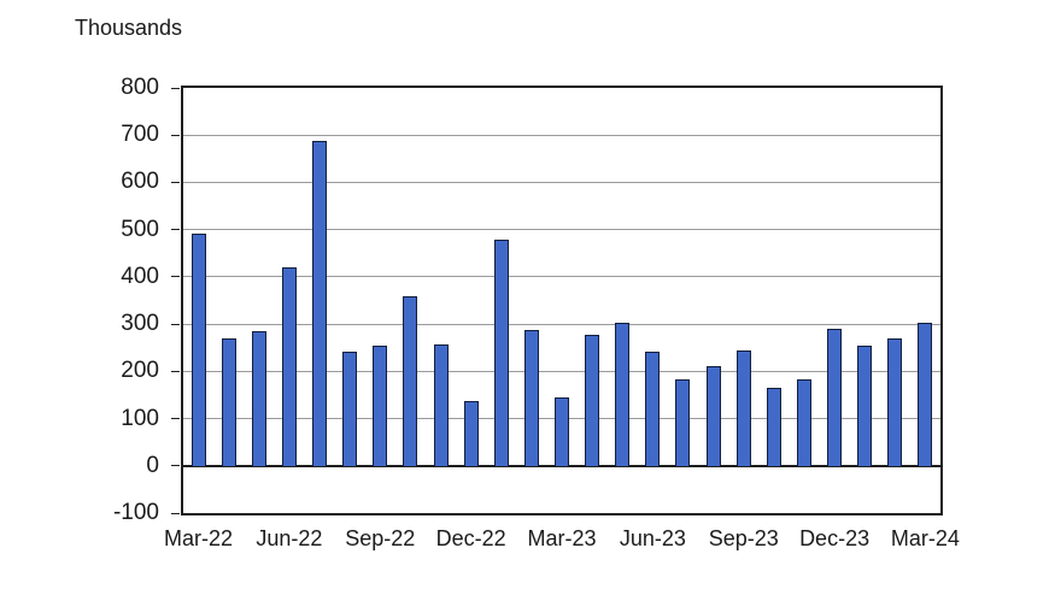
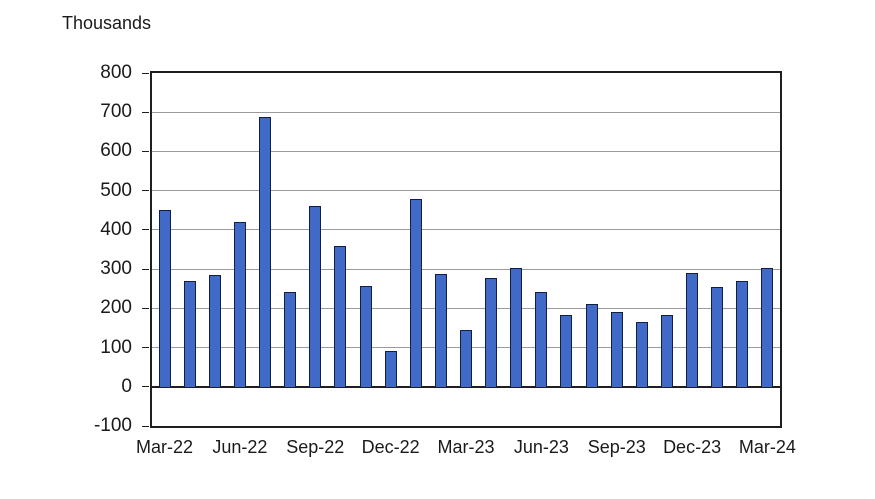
Mar-22: 490 -> 450
Sep-22: 260 -> 460
Dec-22: 140 -> 90
Sep-23: 240 -> 190
